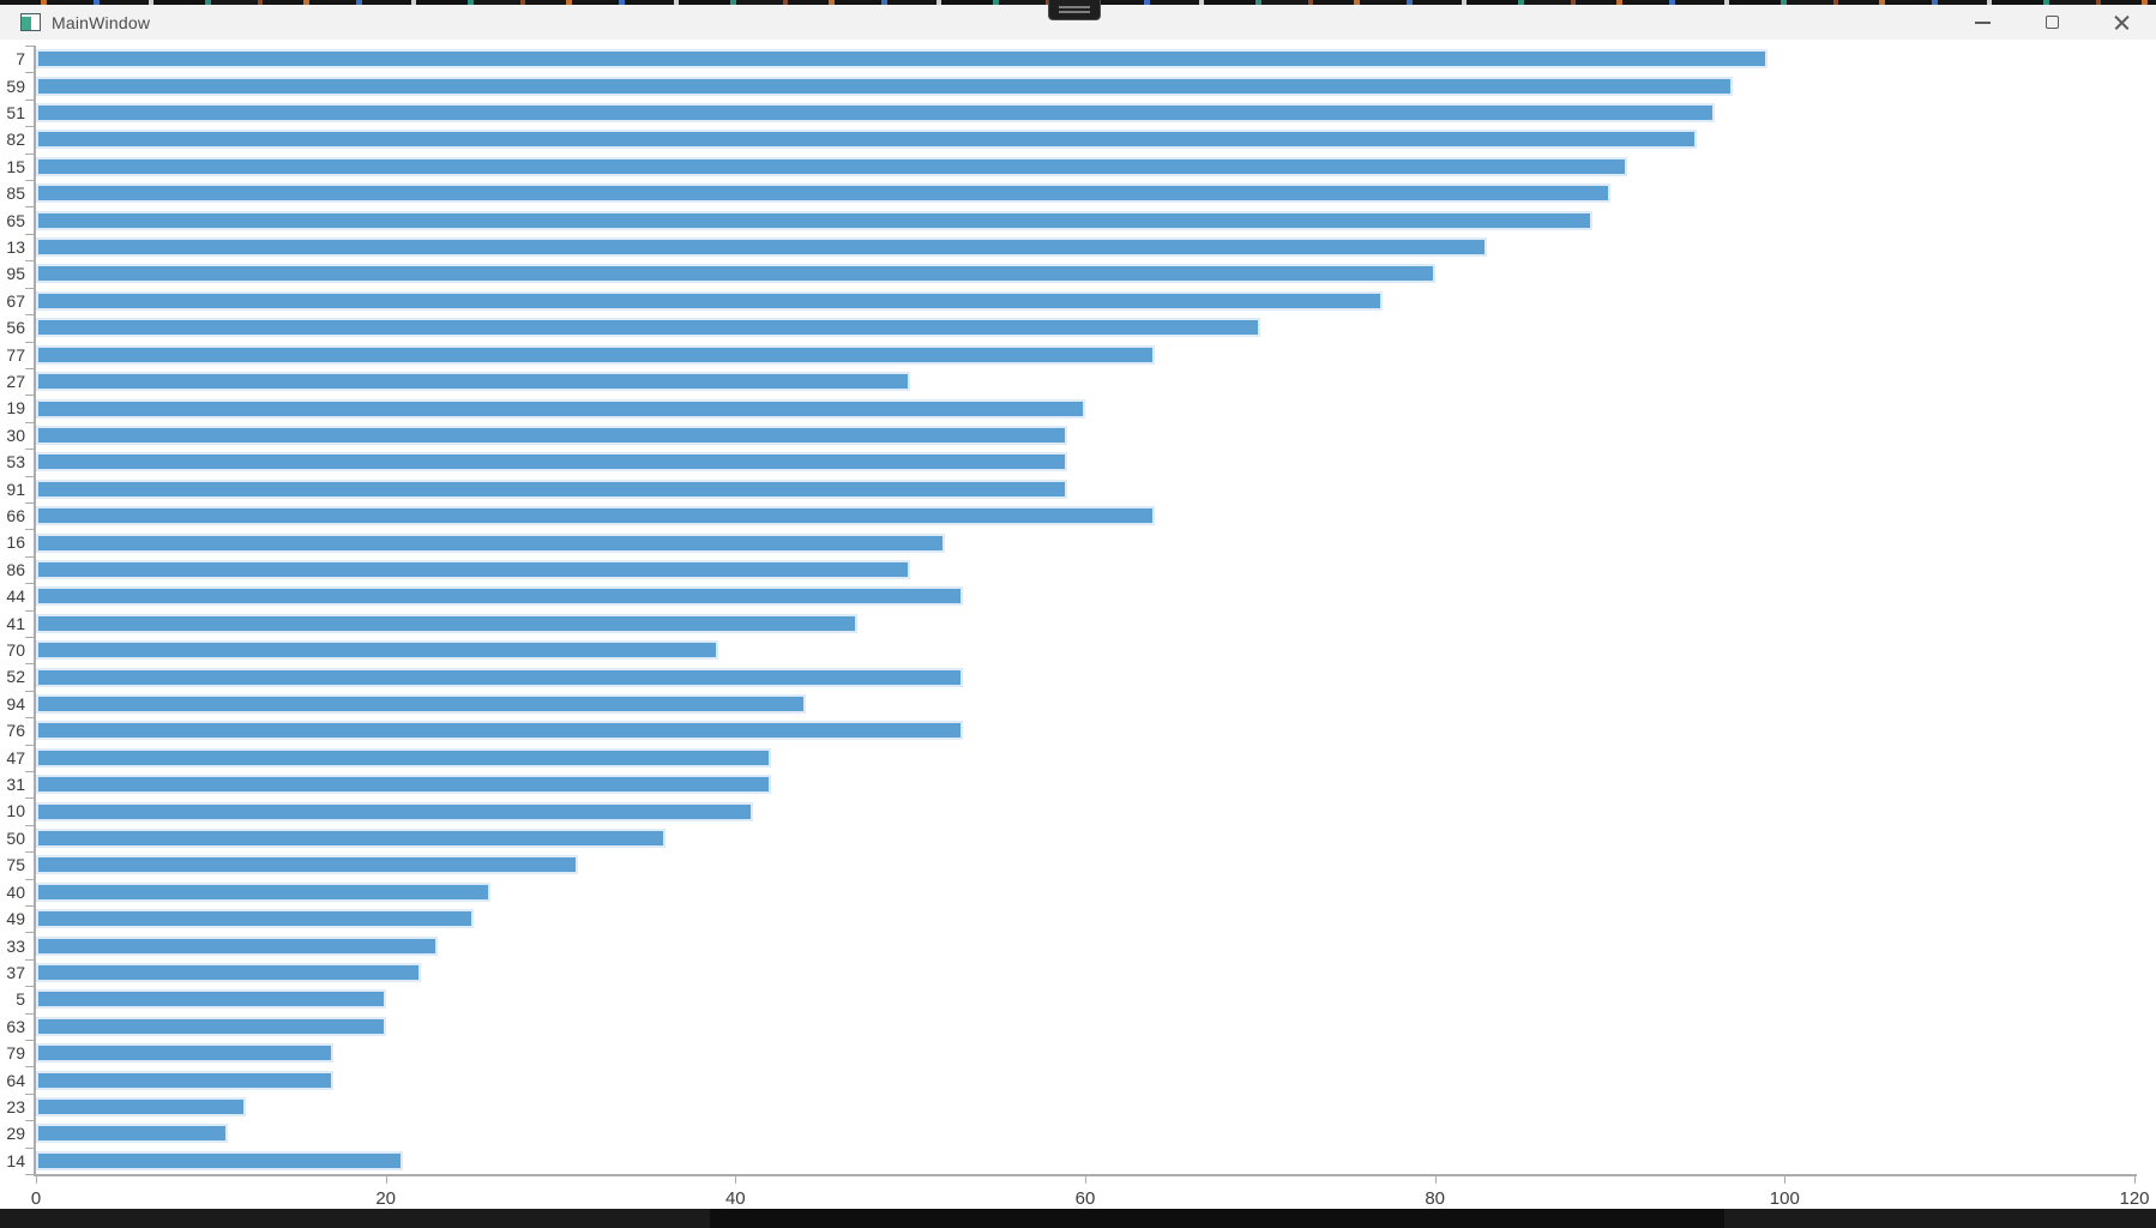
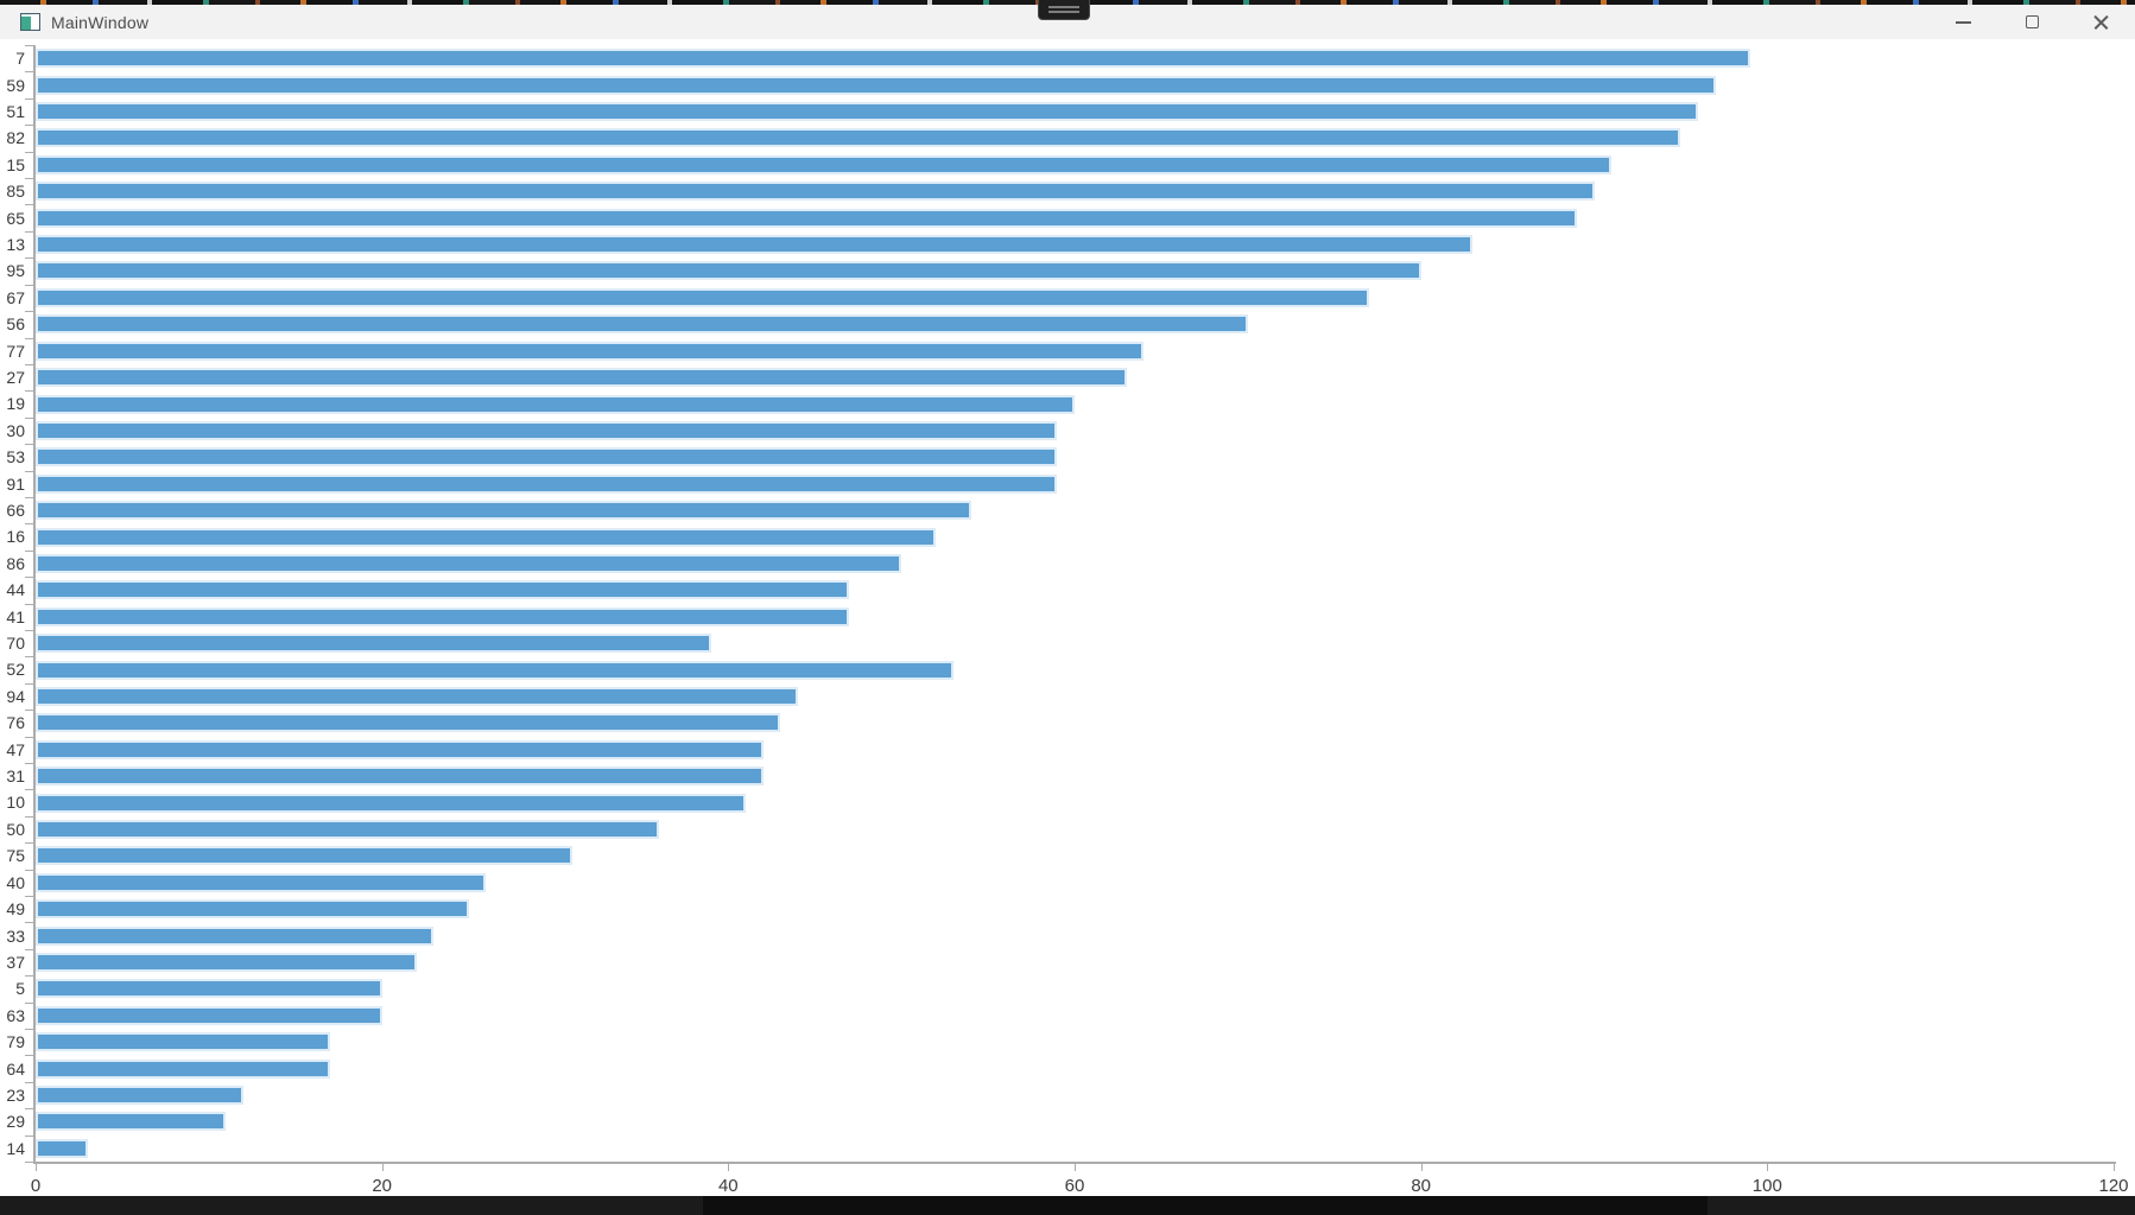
27: 50 -> 63
66: 64 -> 54
44: 53 -> 47
76: 53 -> 43
14: 21 -> 3
